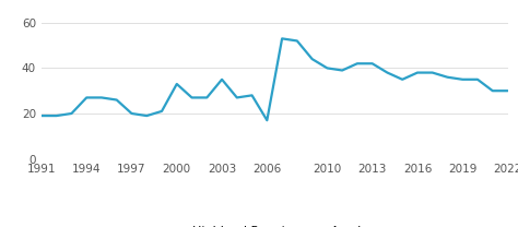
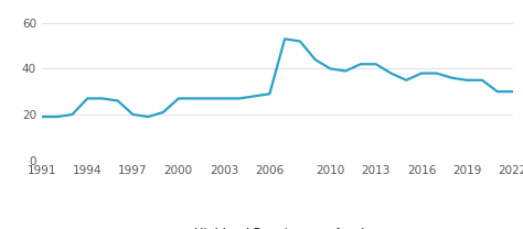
2000: 33 -> 27
2003: 35 -> 27
2006: 17 -> 29
